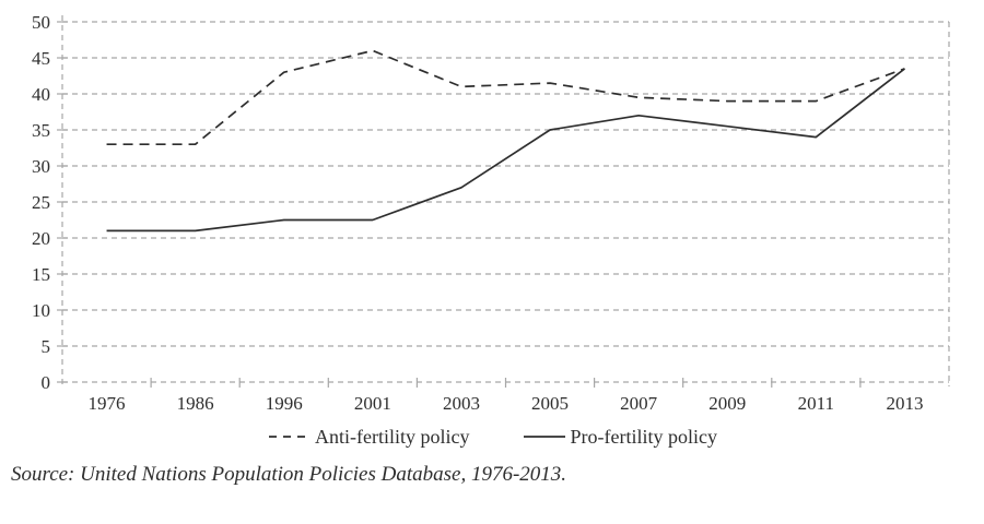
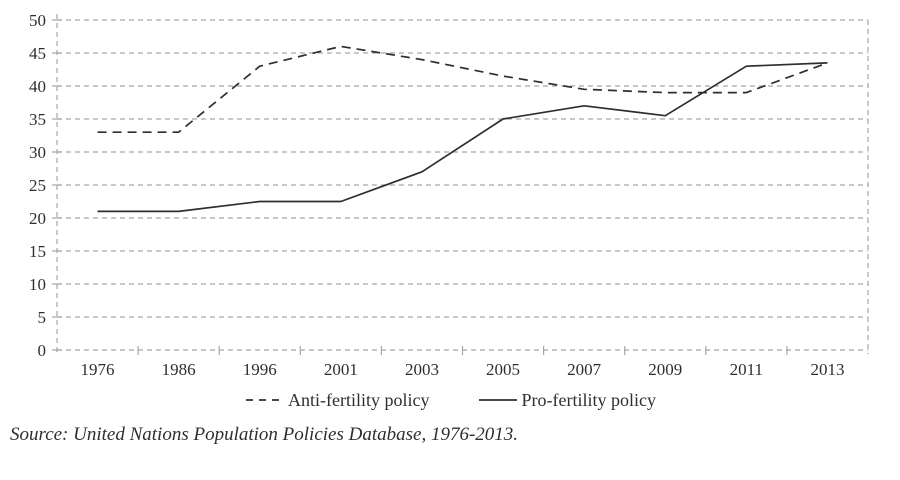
Anti-fertility policy/2003: 41 -> 44
Pro-fertility policy/2011: 34 -> 43
